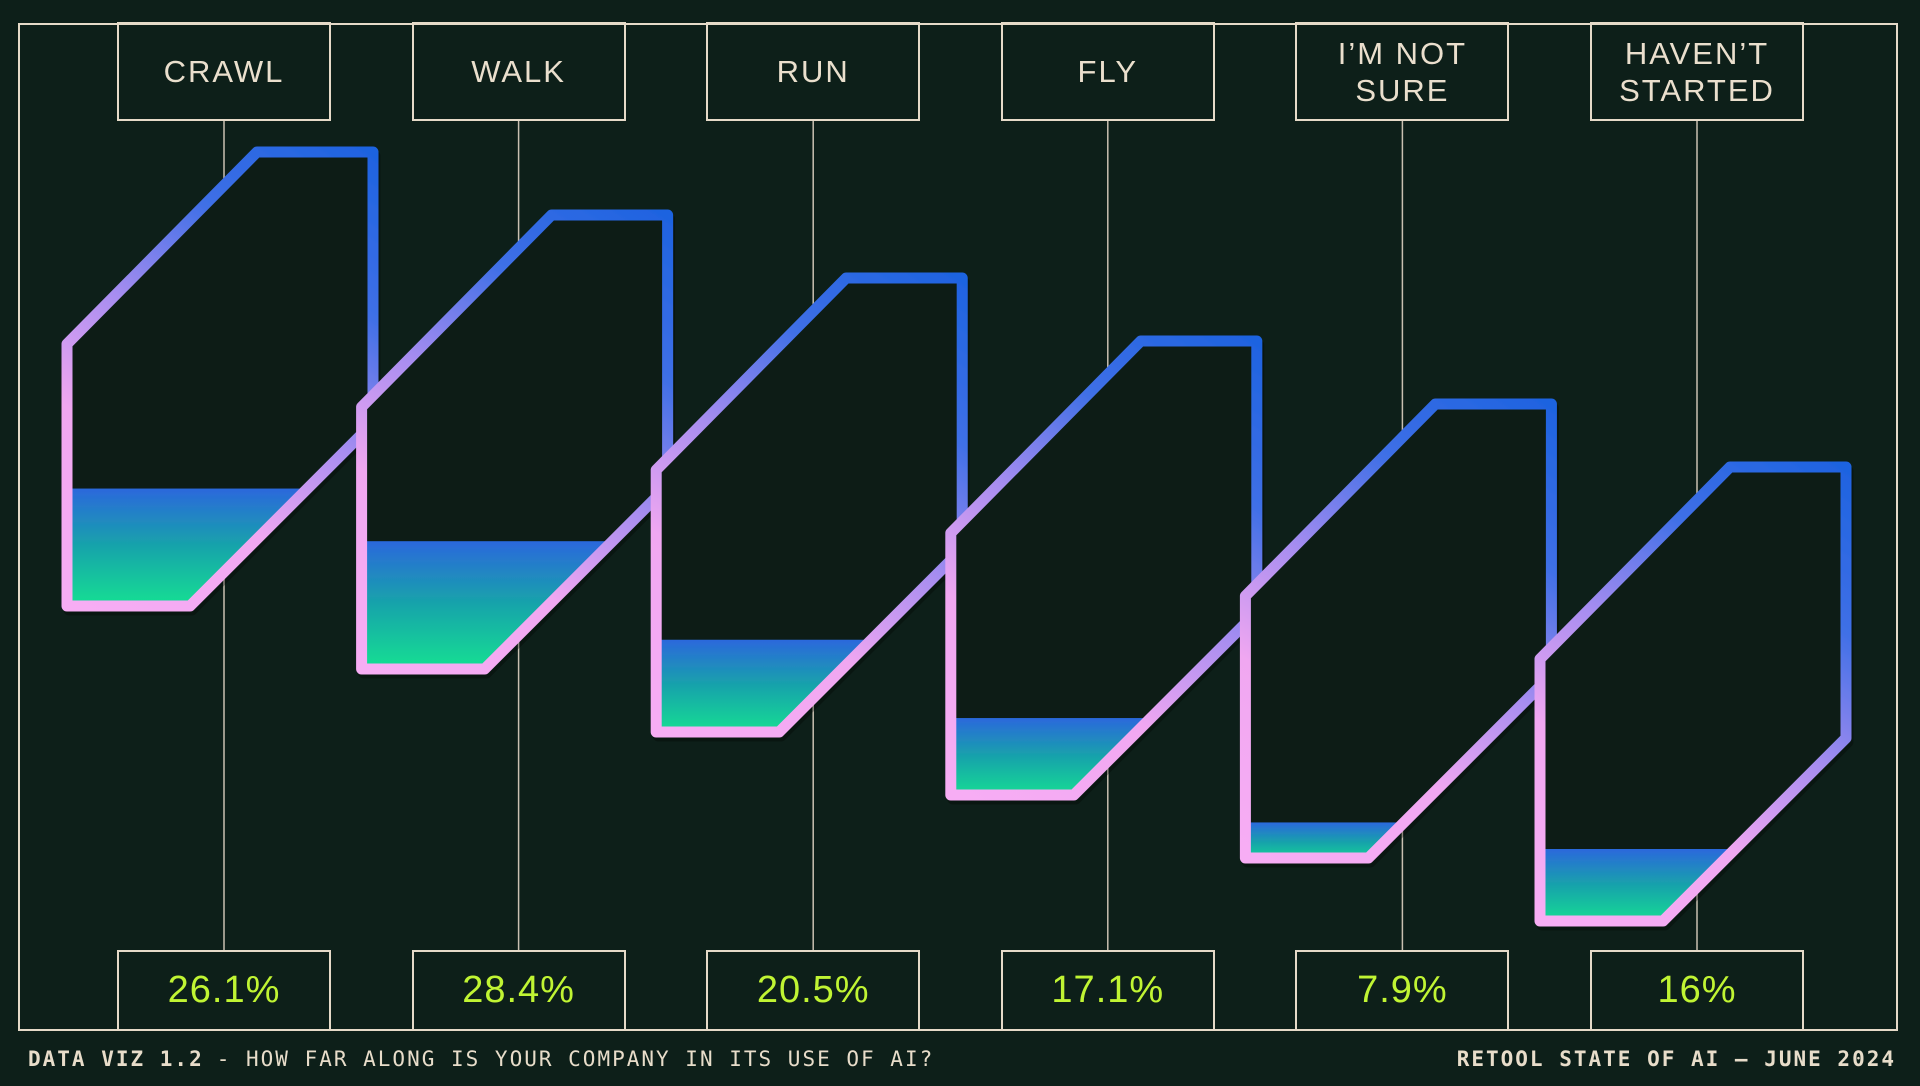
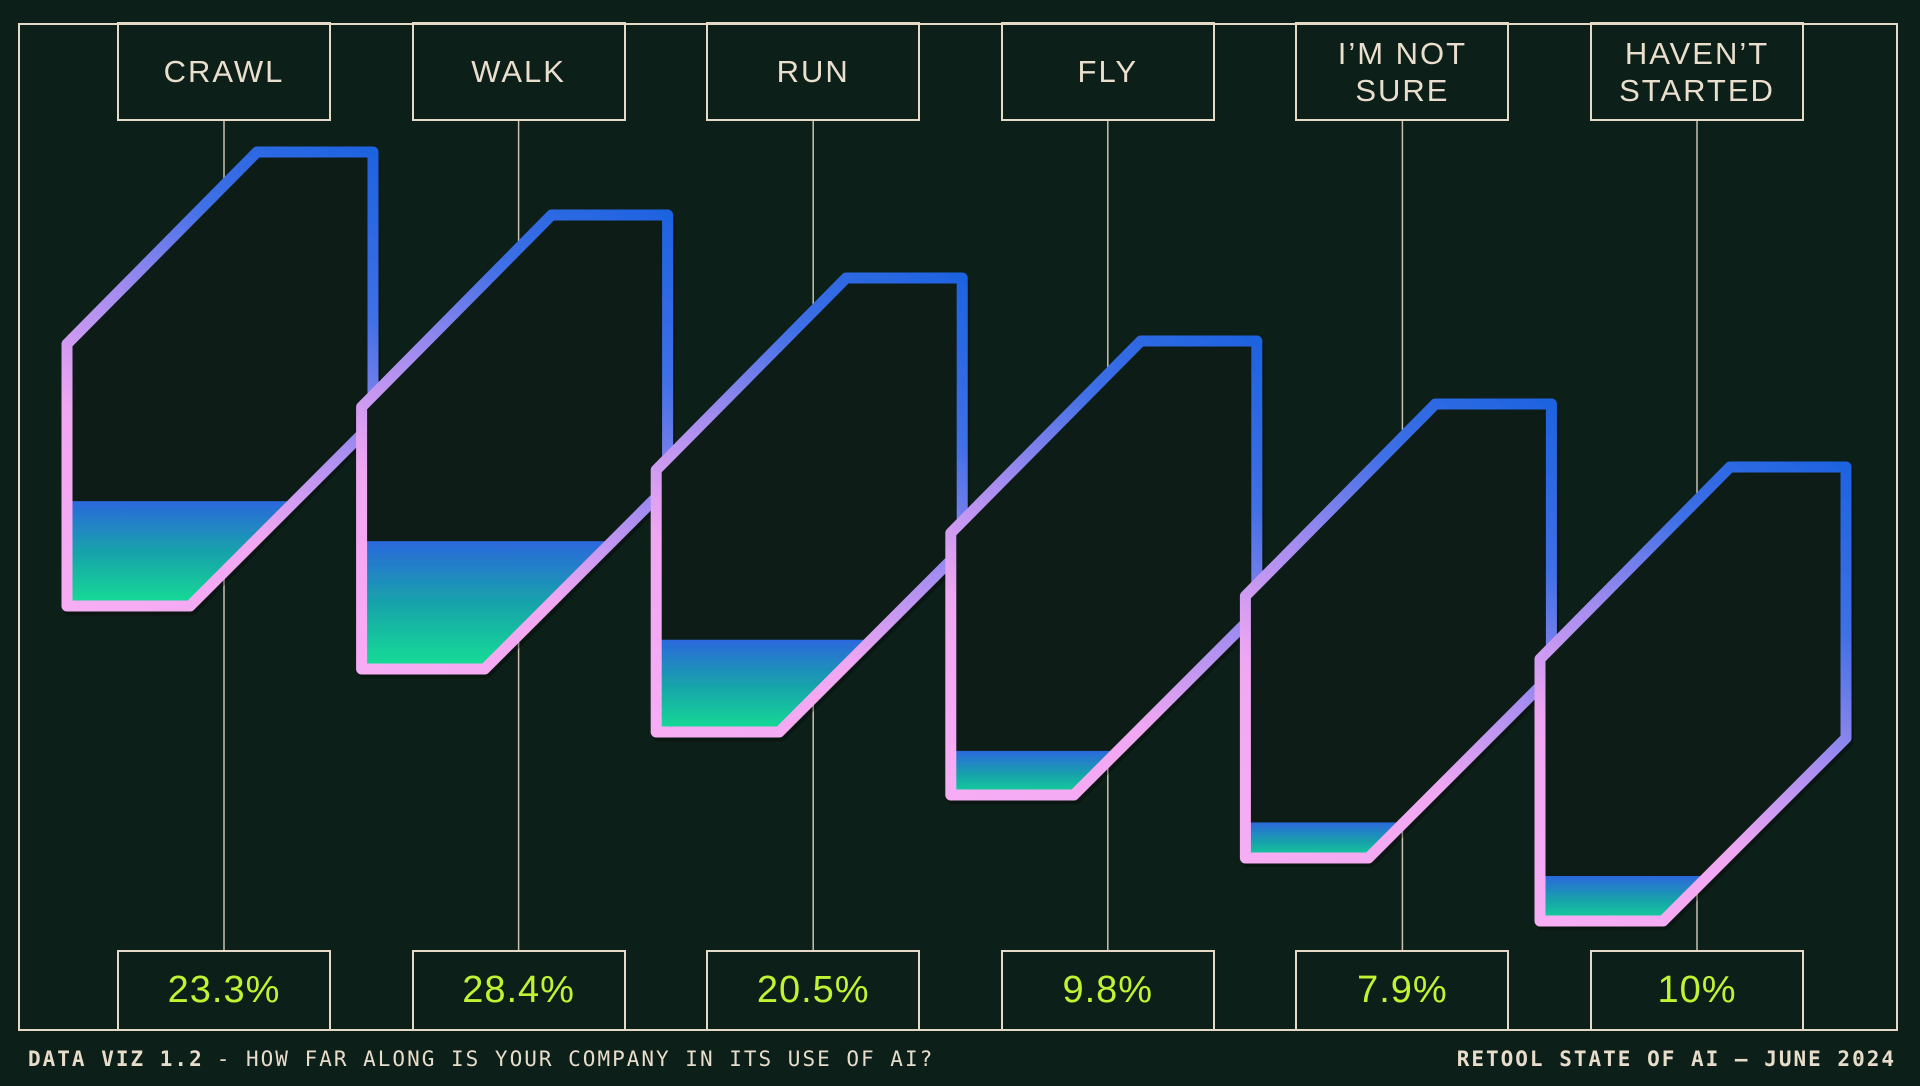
CRAWL: 26.1% -> 23.3%
FLY: 17.1% -> 9.8%
HAVEN’T STARTED: 16% -> 10%
